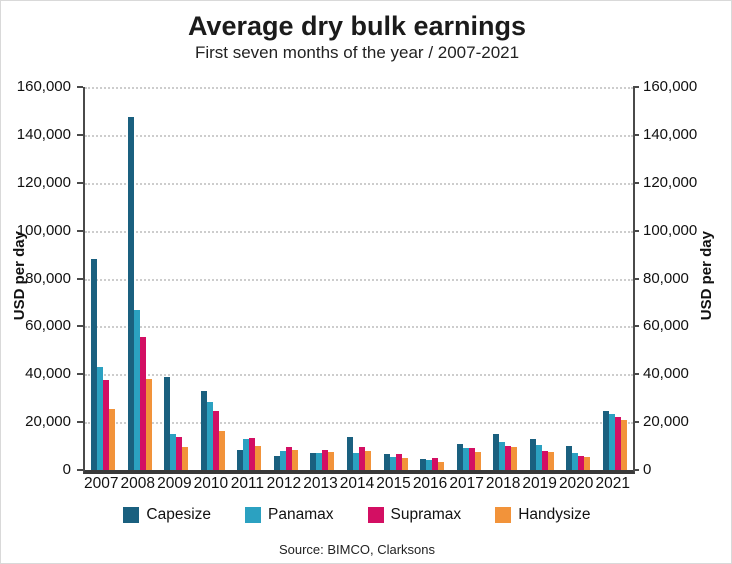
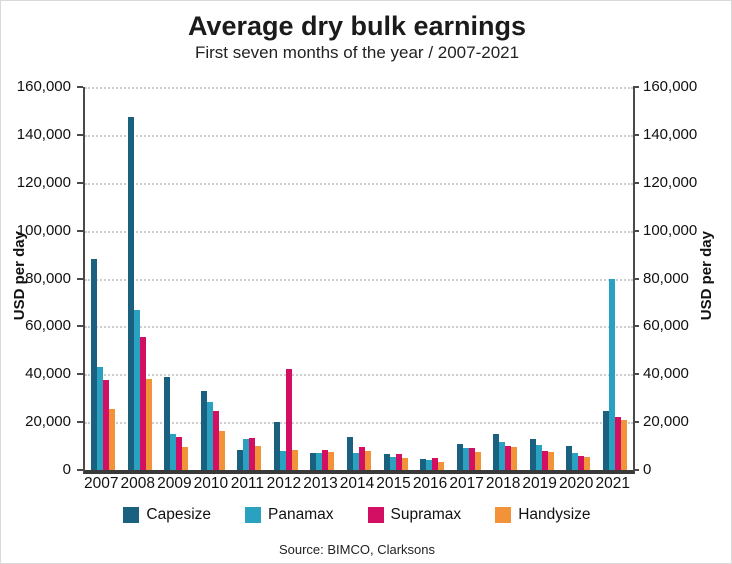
Capesize/2012: 6000 -> 20000
Supramax/2012: 10000 -> 42000
Panamax/2021: 24000 -> 80000
